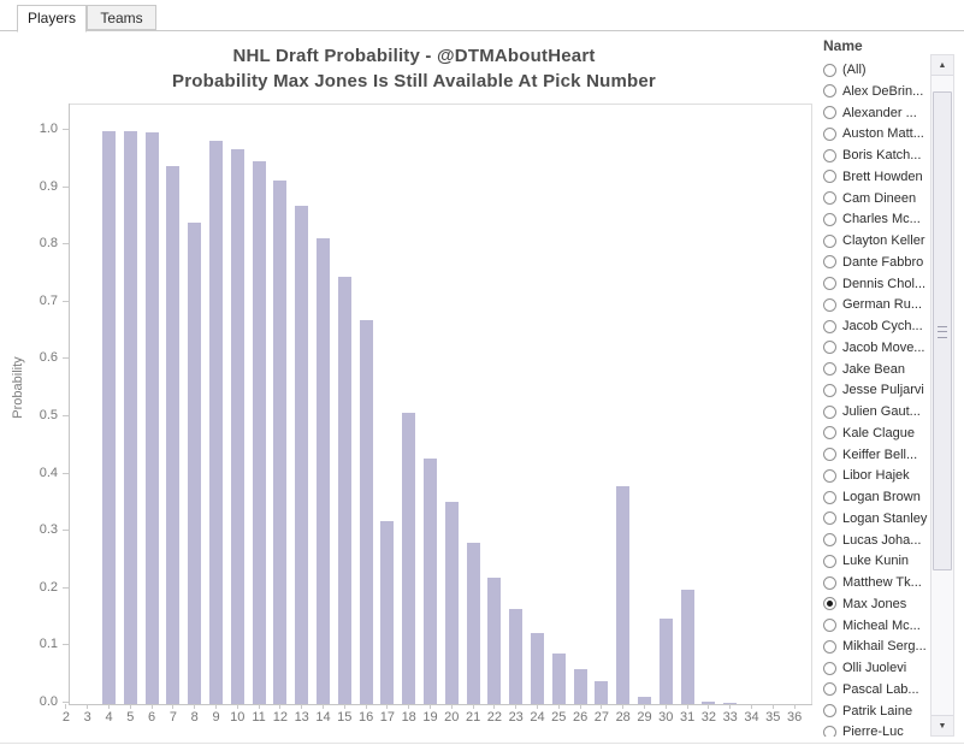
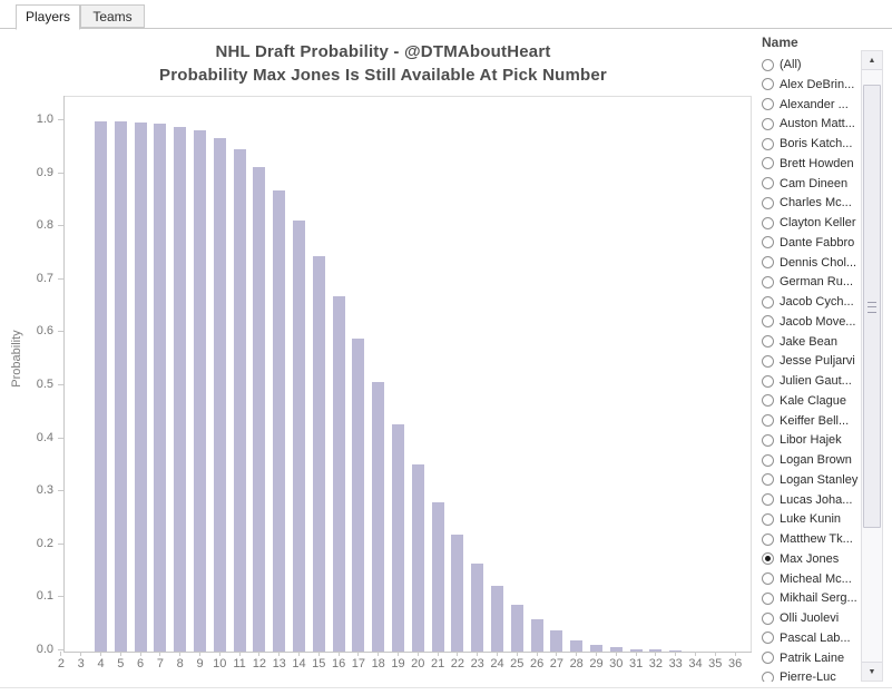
7: 0.94 -> 1.00
8: 0.84 -> 0.99
17: 0.32 -> 0.59
28: 0.38 -> 0.02
30: 0.15 -> 0.01
31: 0.20 -> 0.01
